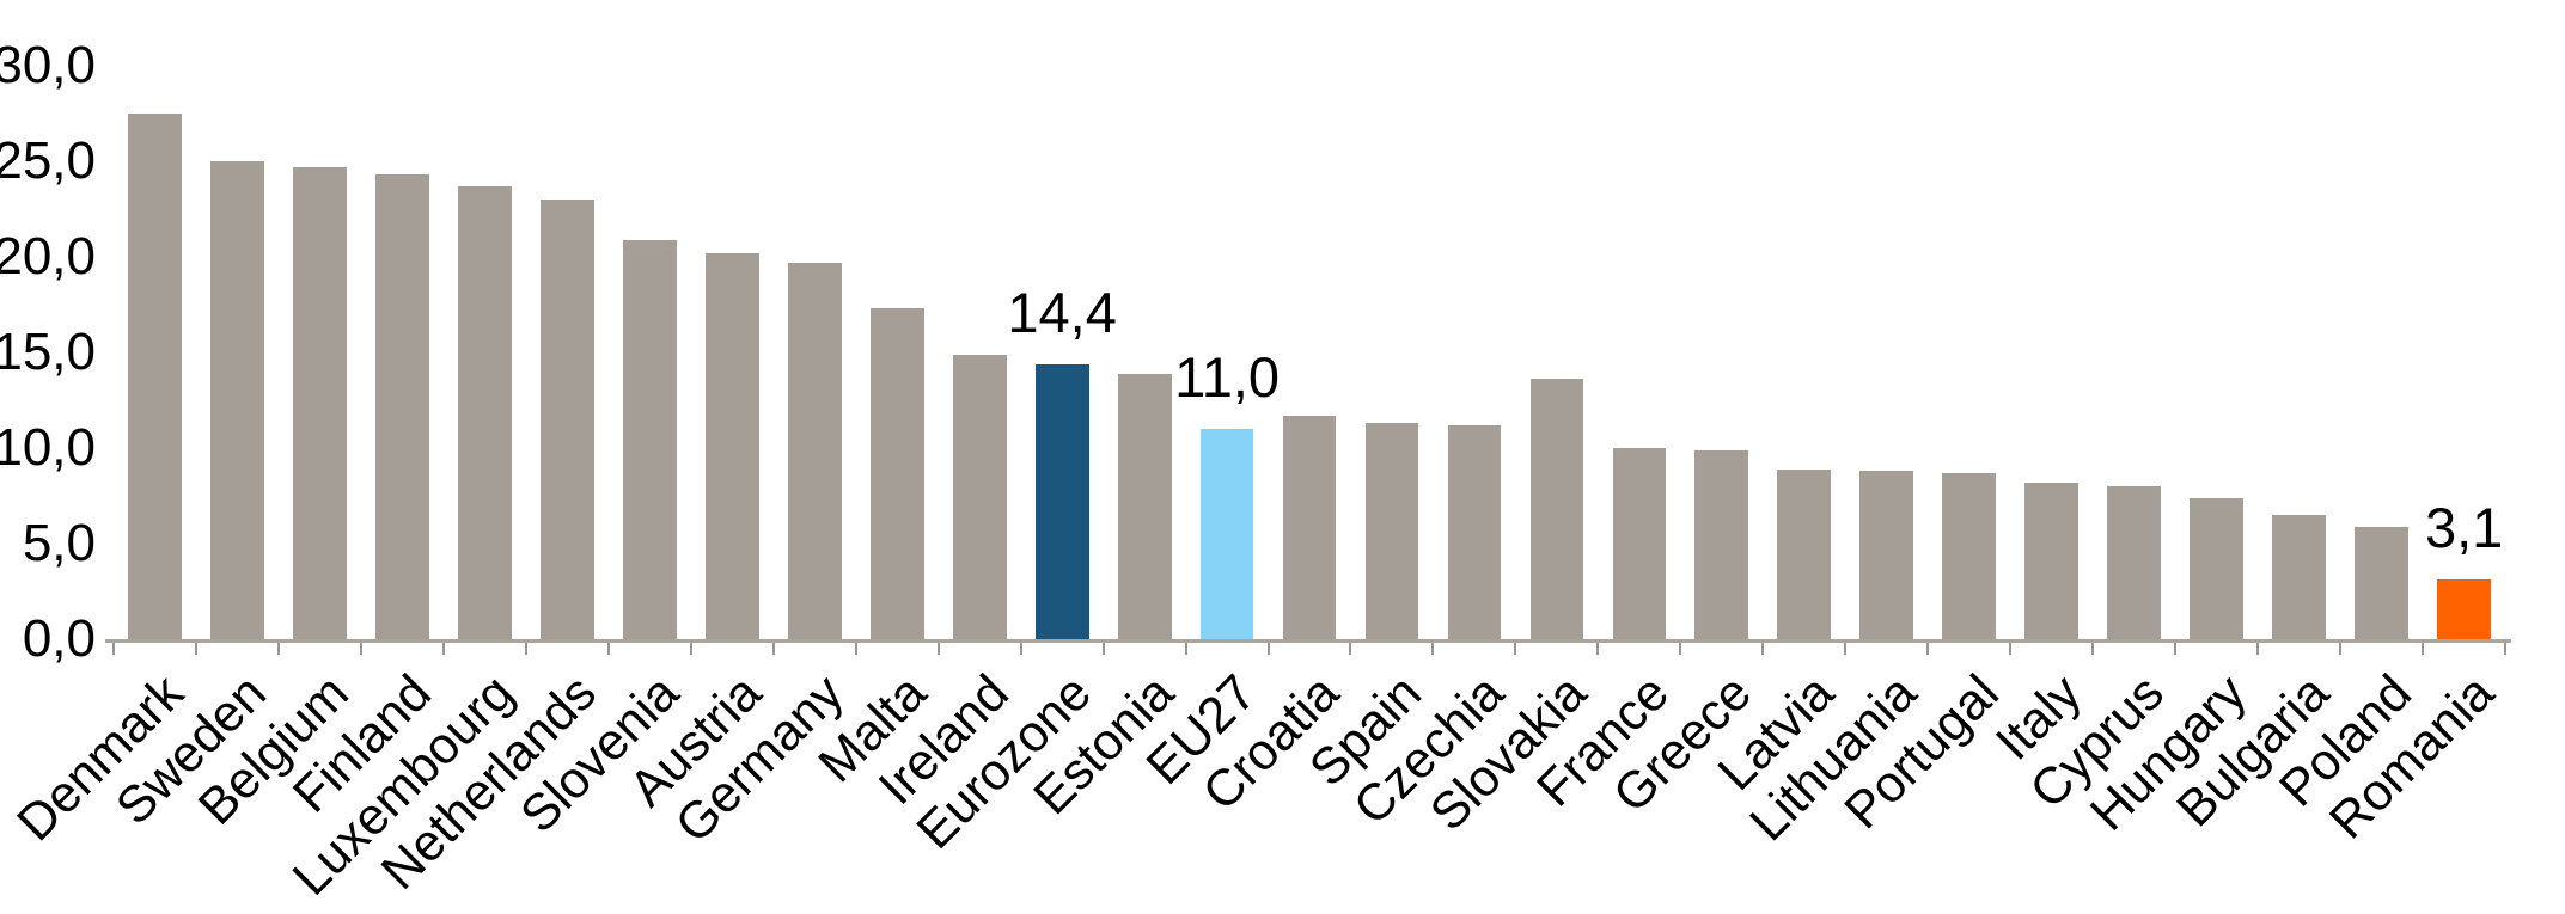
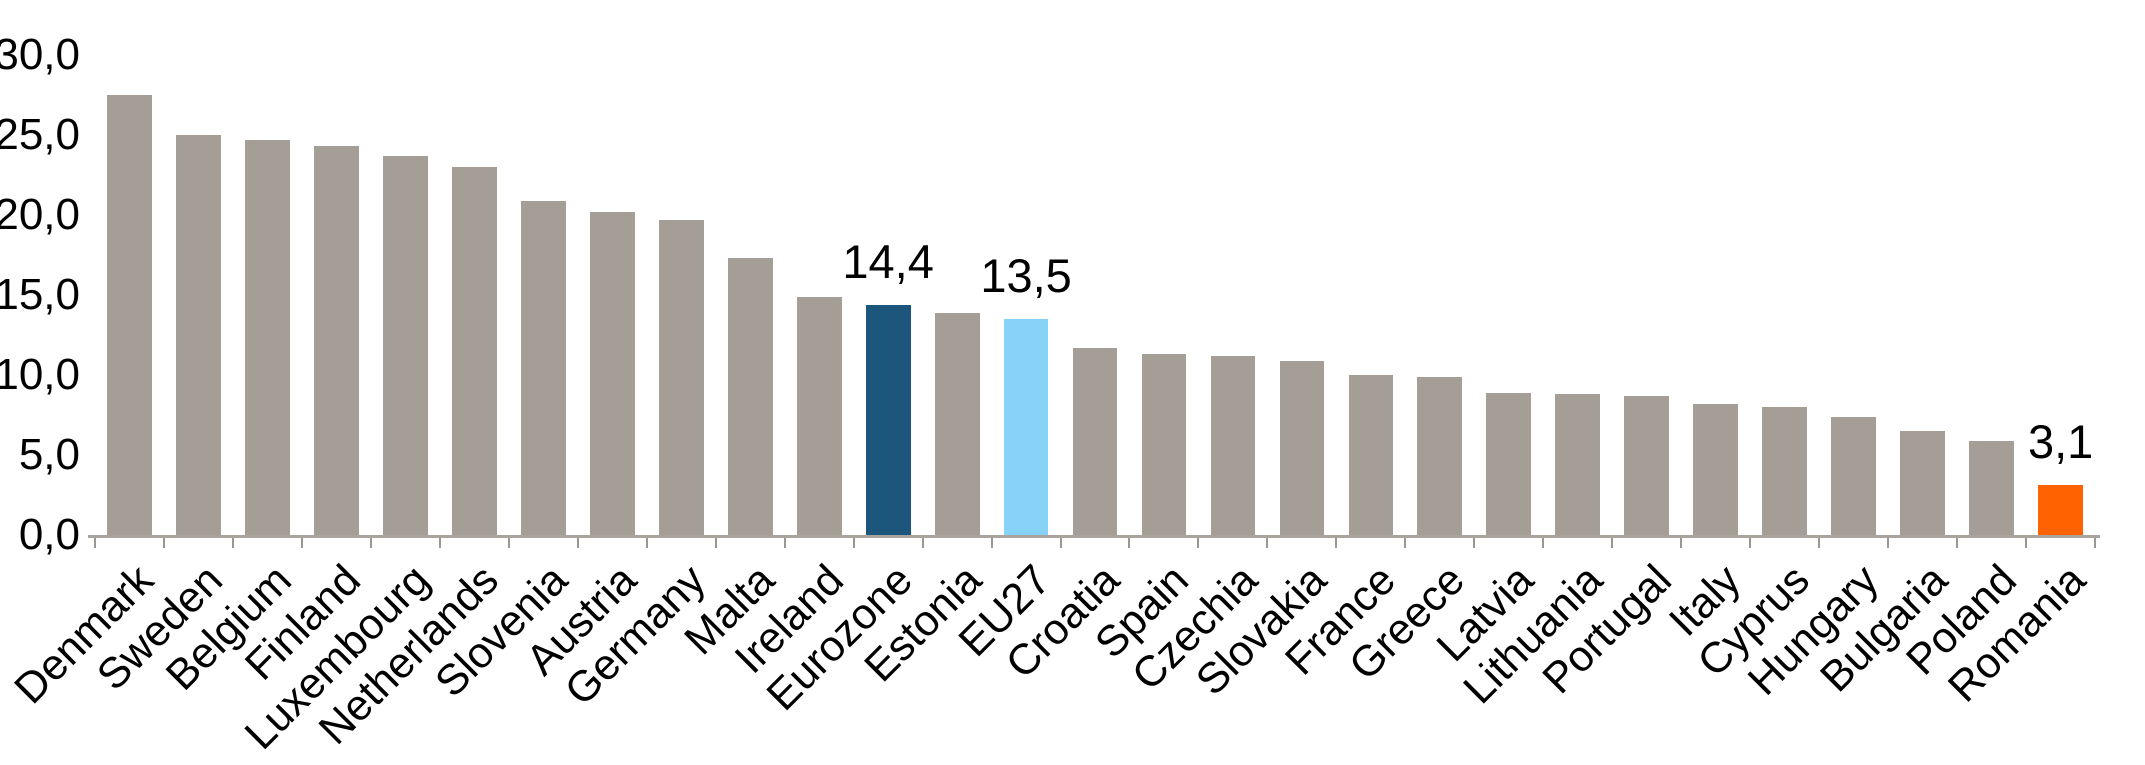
EU27: 11,0 -> 13,5
Slovakia: 13,6 -> 10,9
